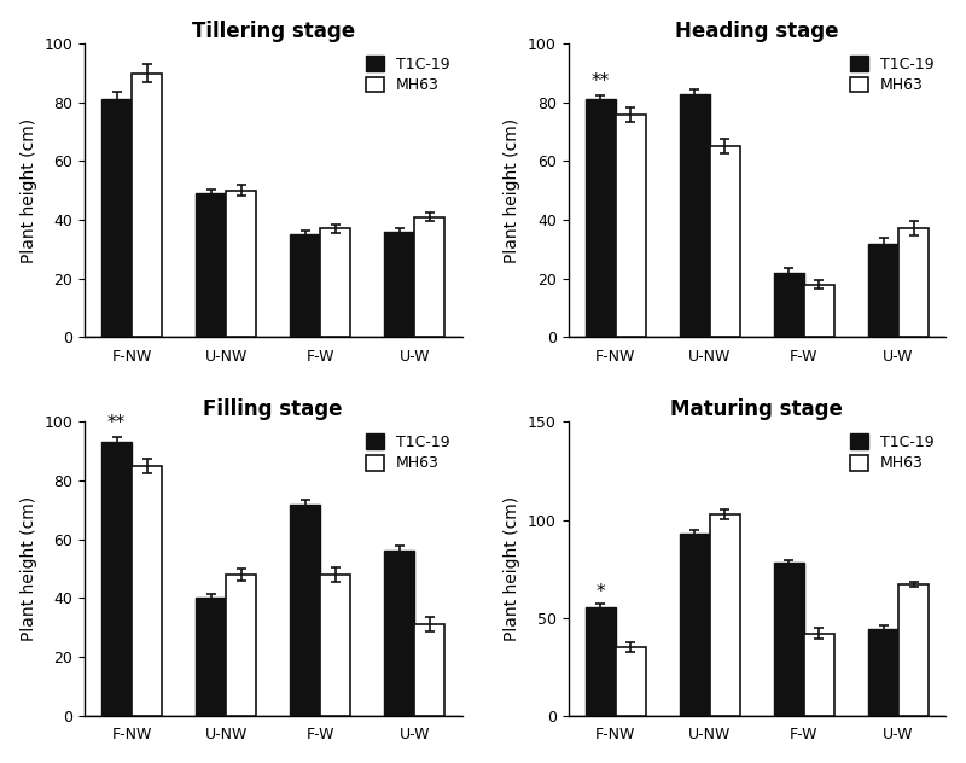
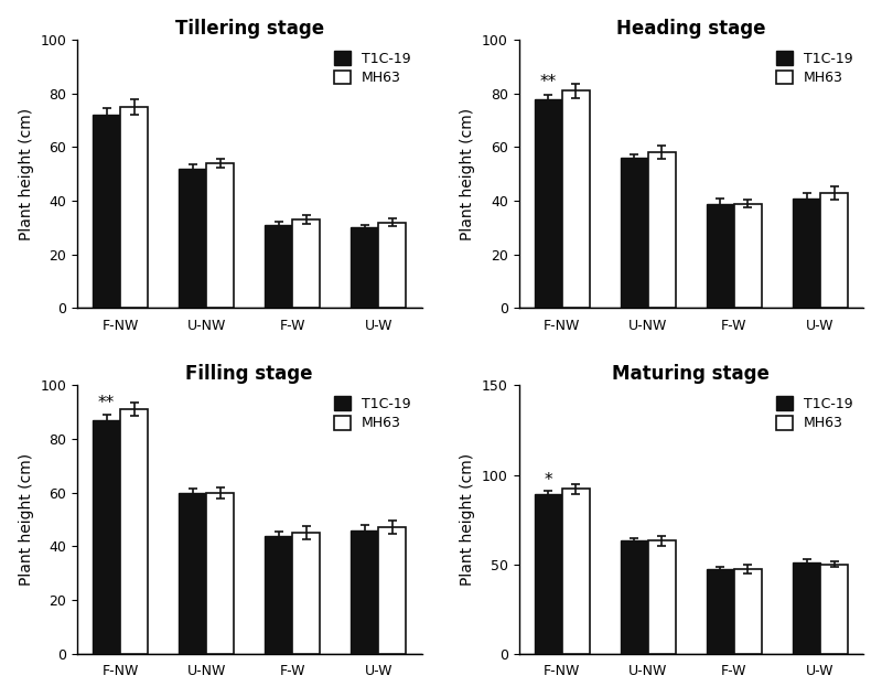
Tillering stage/T1C-19/F-NW: 81 -> 72
Tillering stage/MH63/F-NW: 90 -> 75
Tillering stage/T1C-19/U-NW: 49 -> 52
Tillering stage/MH63/U-NW: 50 -> 54
Tillering stage/T1C-19/F-W: 35 -> 31
Tillering stage/MH63/F-W: 37 -> 33
Tillering stage/T1C-19/U-W: 36 -> 30
Tillering stage/MH63/U-W: 41 -> 32
Heading stage/T1C-19/F-NW: 81 -> 78
Heading stage/MH63/F-NW: 76 -> 81
Heading stage/T1C-19/U-NW: 83 -> 56
Heading stage/MH63/U-NW: 65 -> 58
Heading stage/T1C-19/F-W: 22 -> 39
Heading stage/MH63/F-W: 18 -> 39
Heading stage/T1C-19/U-W: 32 -> 41
Heading stage/MH63/U-W: 37 -> 43
Filling stage/T1C-19/F-NW: 93 -> 87
Filling stage/MH63/F-NW: 85 -> 91
Filling stage/T1C-19/U-NW: 40 -> 60
Filling stage/MH63/U-NW: 48 -> 60
Filling stage/T1C-19/F-W: 72 -> 44
Filling stage/MH63/F-W: 48 -> 45
Filling stage/T1C-19/U-W: 56 -> 46
Filling stage/MH63/U-W: 31 -> 47
Maturing stage/T1C-19/F-NW: 55 -> 89
Maturing stage/MH63/F-NW: 35 -> 92
Maturing stage/T1C-19/U-NW: 93 -> 63
Maturing stage/MH63/U-NW: 103 -> 63
Maturing stage/T1C-19/F-W: 78 -> 47
Maturing stage/MH63/F-W: 42 -> 47
Maturing stage/T1C-19/U-W: 44 -> 51
Maturing stage/MH63/U-W: 67 -> 50
